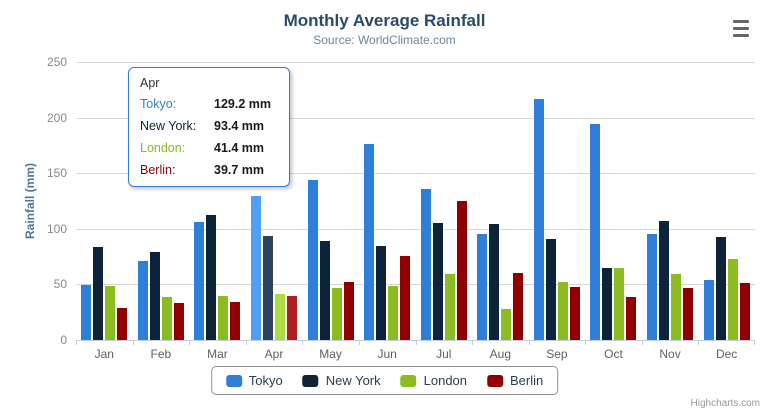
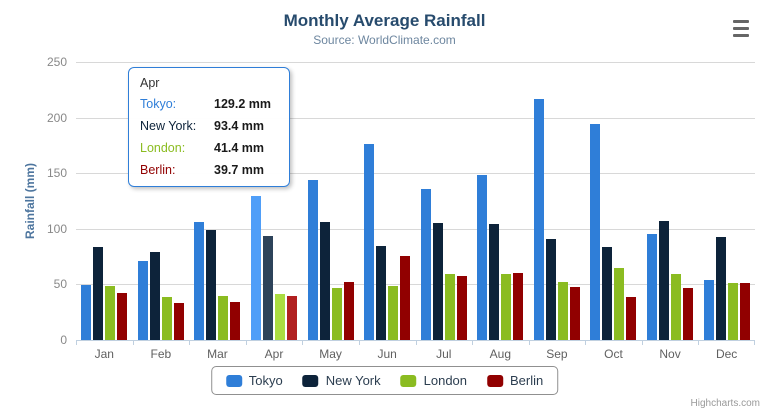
Berlin/Jan: 29 -> 42
New York/Mar: 112 -> 98
New York/May: 89 -> 106
Berlin/Jul: 125 -> 57
Tokyo/Aug: 95 -> 148
London/Aug: 28 -> 60
New York/Oct: 65 -> 84
London/Dec: 73 -> 51
